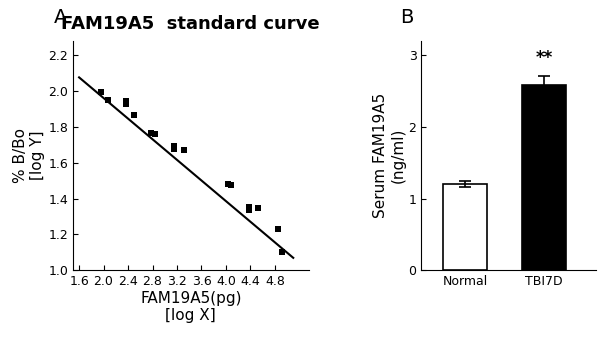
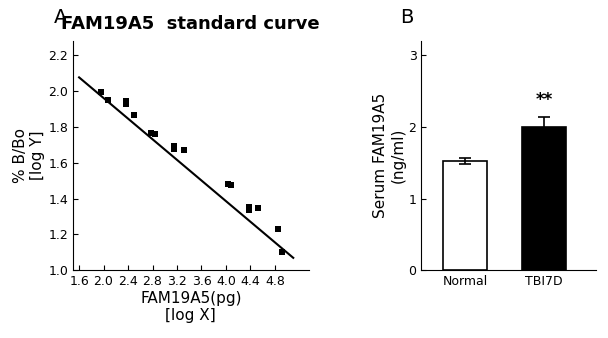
Normal: 1.20 -> 1.52
TBI7D: 2.58 -> 2.00
